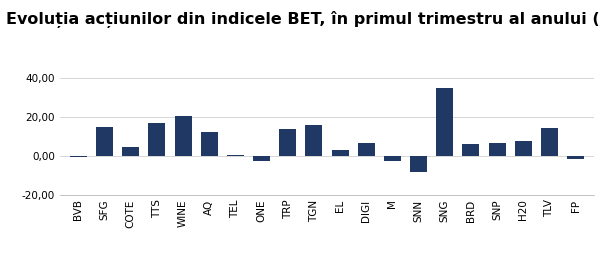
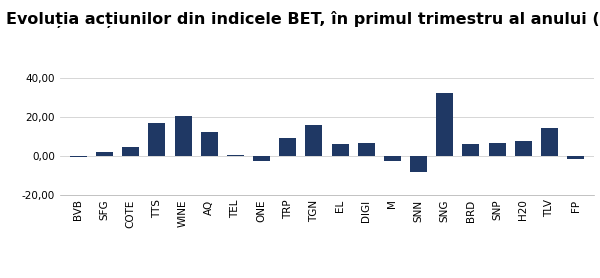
SFG: 14 -> 2
TRP: 14 -> 9
EL: 3 -> 6
SNG: 35 -> 32
